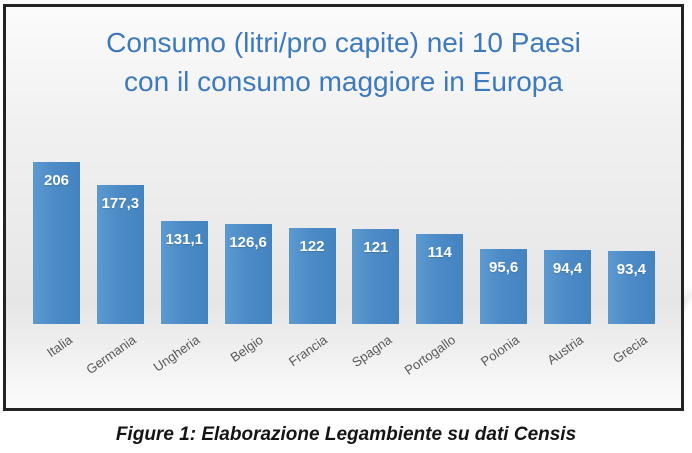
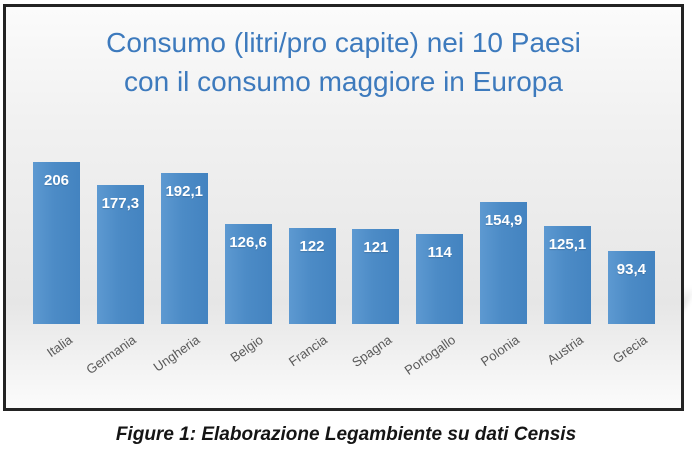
Ungheria: 131,1 -> 192,1
Polonia: 95,6 -> 154,9
Austria: 94,4 -> 125,1
